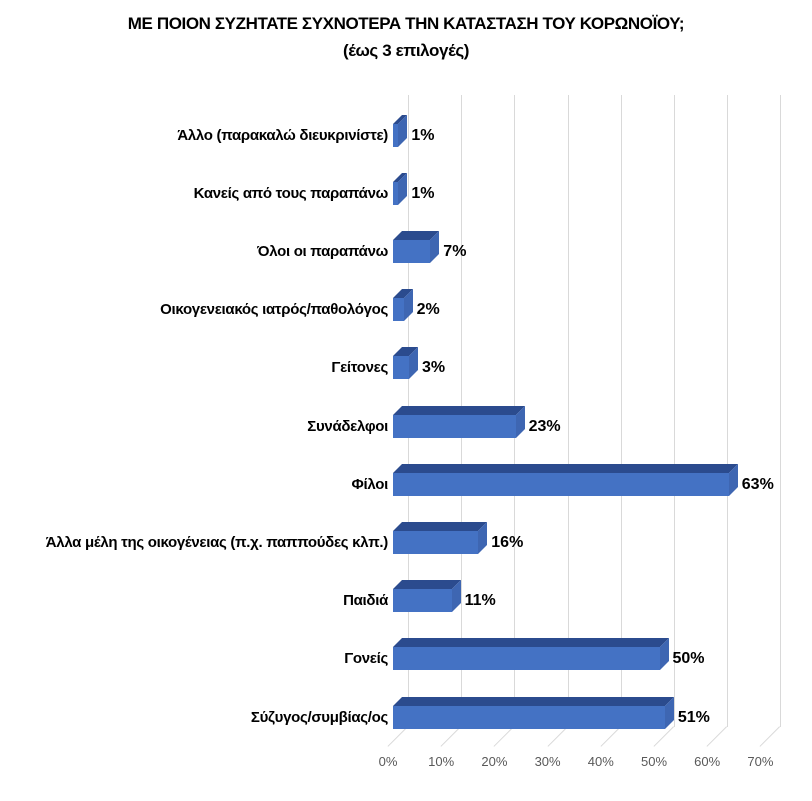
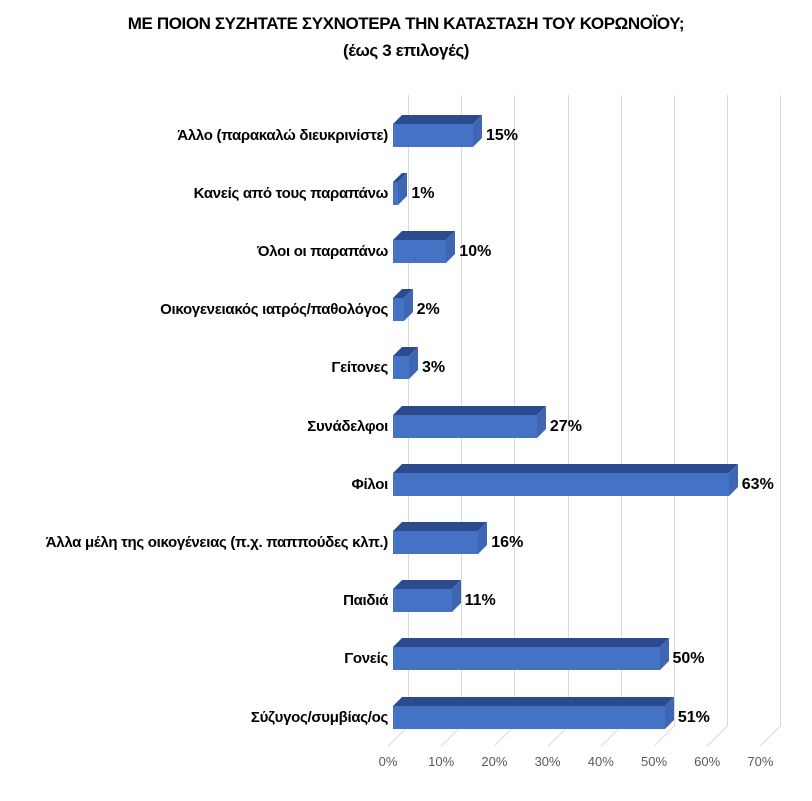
Άλλο (παρακαλώ διευκρινίστε): 1% -> 15%
Όλοι οι παραπάνω: 7% -> 10%
Συνάδελφοι: 23% -> 27%
